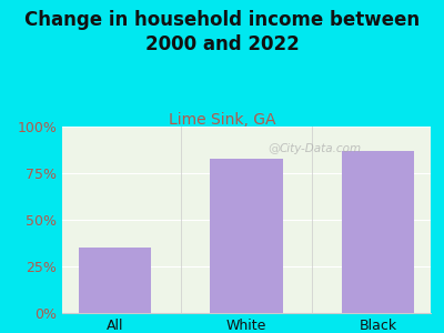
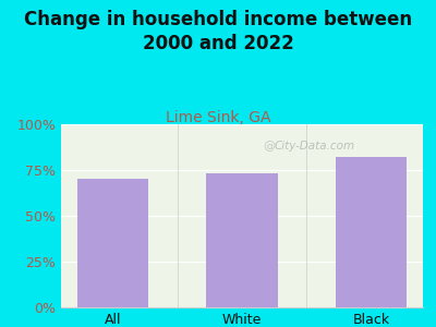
All: 35% -> 70%
White: 83% -> 73%
Black: 87% -> 82%
